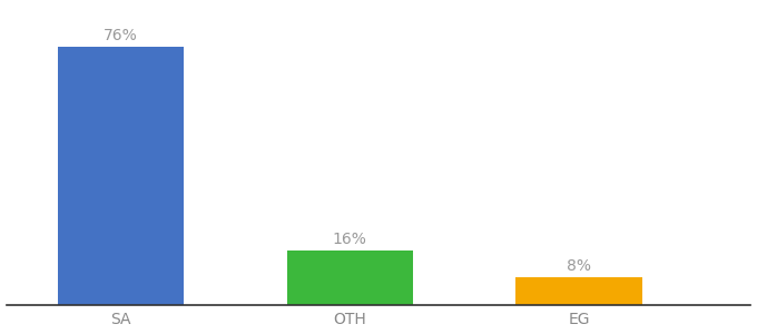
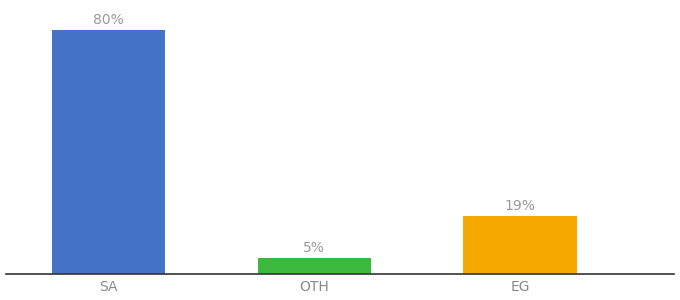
SA: 76% -> 80%
OTH: 16% -> 5%
EG: 8% -> 19%
